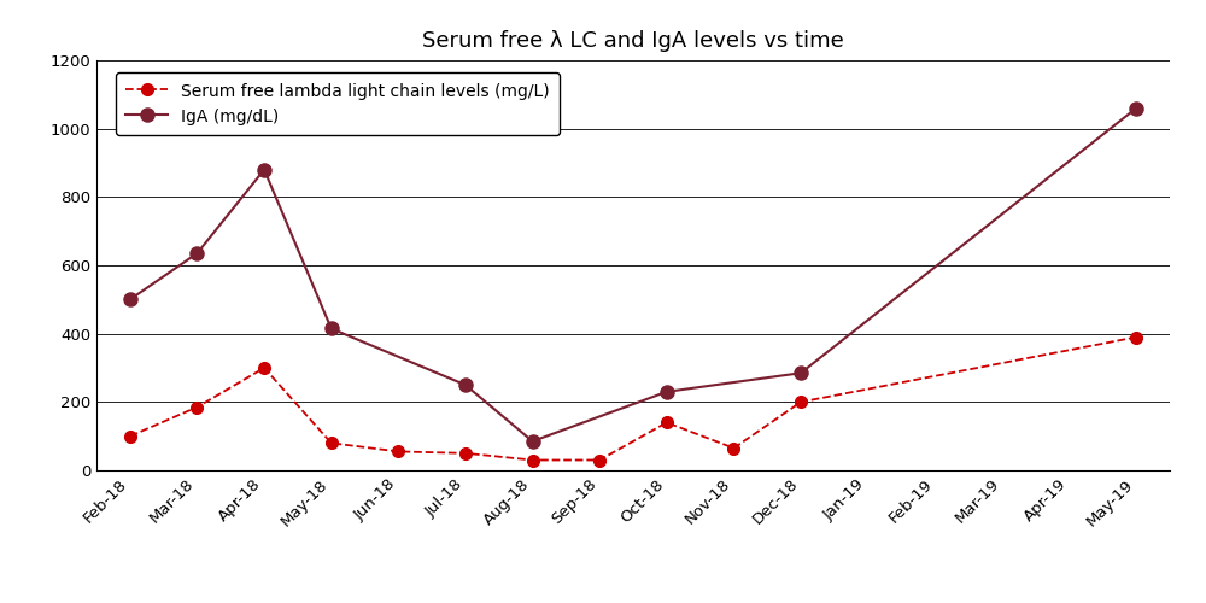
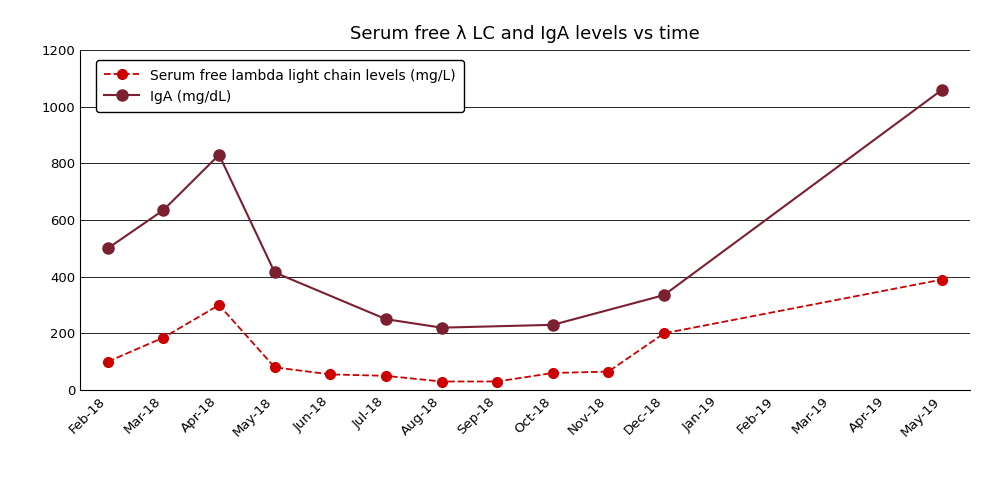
IgA (mg/dL)/Apr-18: 880 -> 830
IgA (mg/dL)/Aug-18: 85 -> 220
Serum free lambda light chain levels (mg/L)/Oct-18: 140 -> 60
IgA (mg/dL)/Dec-18: 285 -> 335
